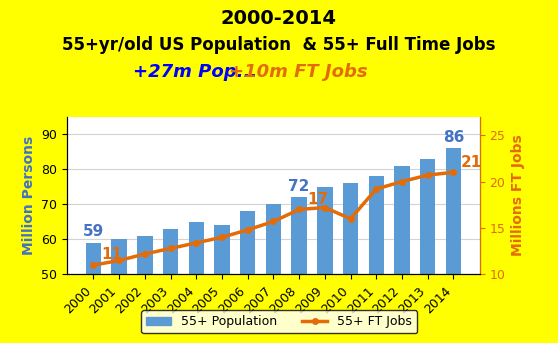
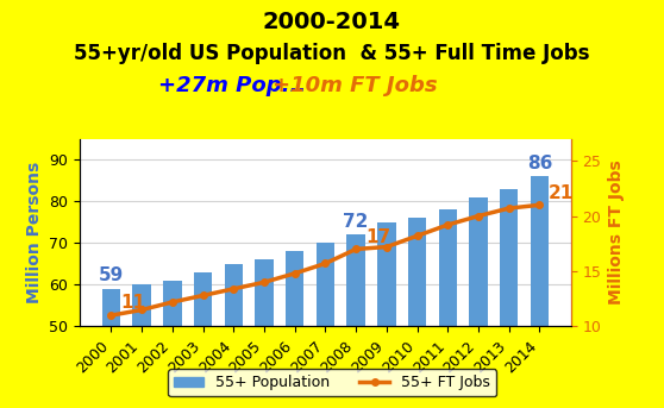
55+ Population/2005: 64 -> 66
55+ FT Jobs/2010: 16.0 -> 18.2
